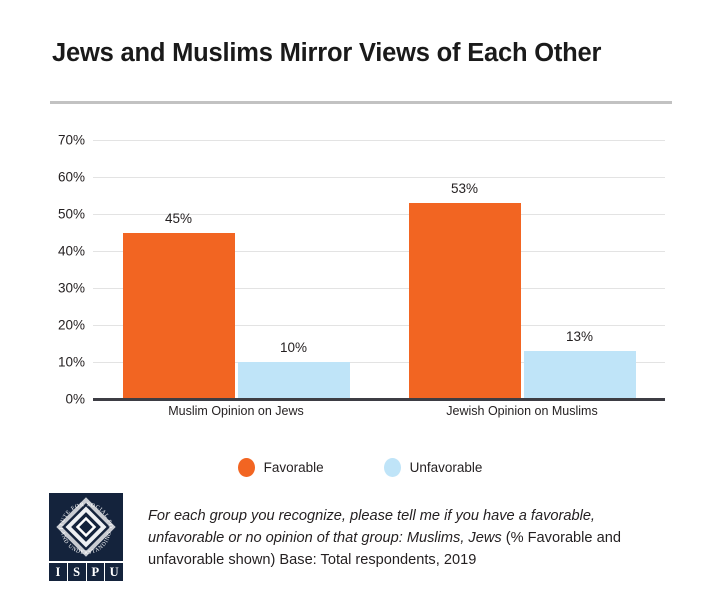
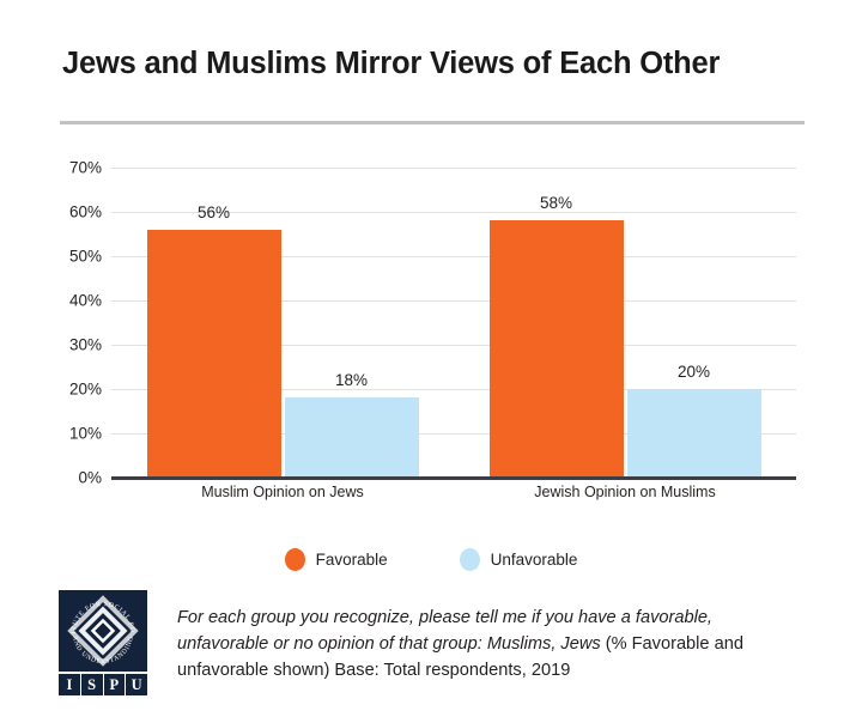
Favorable/Muslim Opinion on Jews: 45% -> 56%
Unfavorable/Muslim Opinion on Jews: 10% -> 18%
Favorable/Jewish Opinion on Muslims: 53% -> 58%
Unfavorable/Jewish Opinion on Muslims: 13% -> 20%
